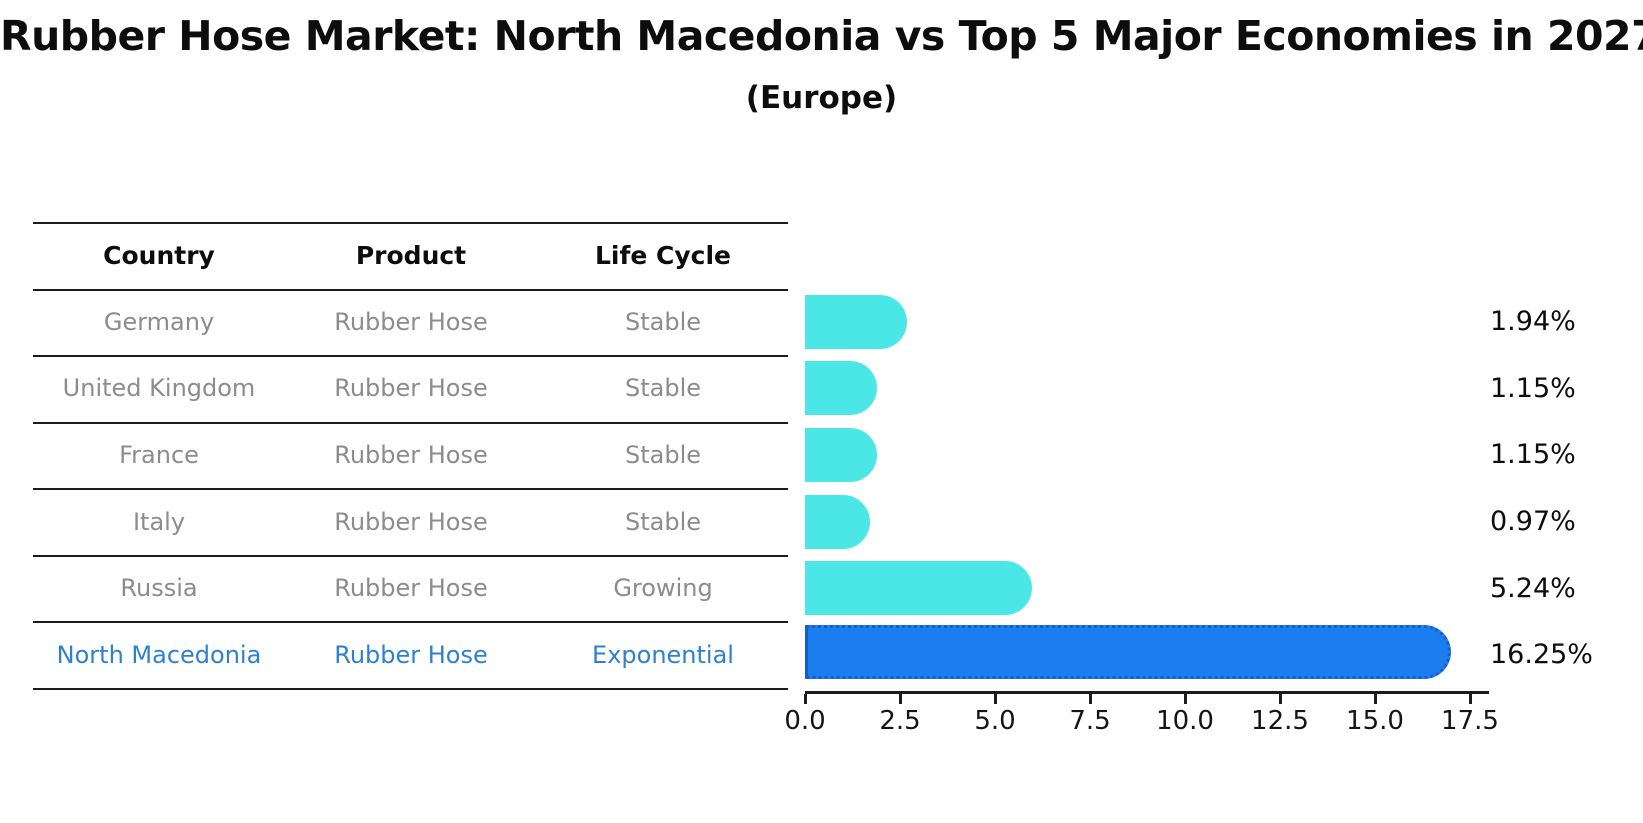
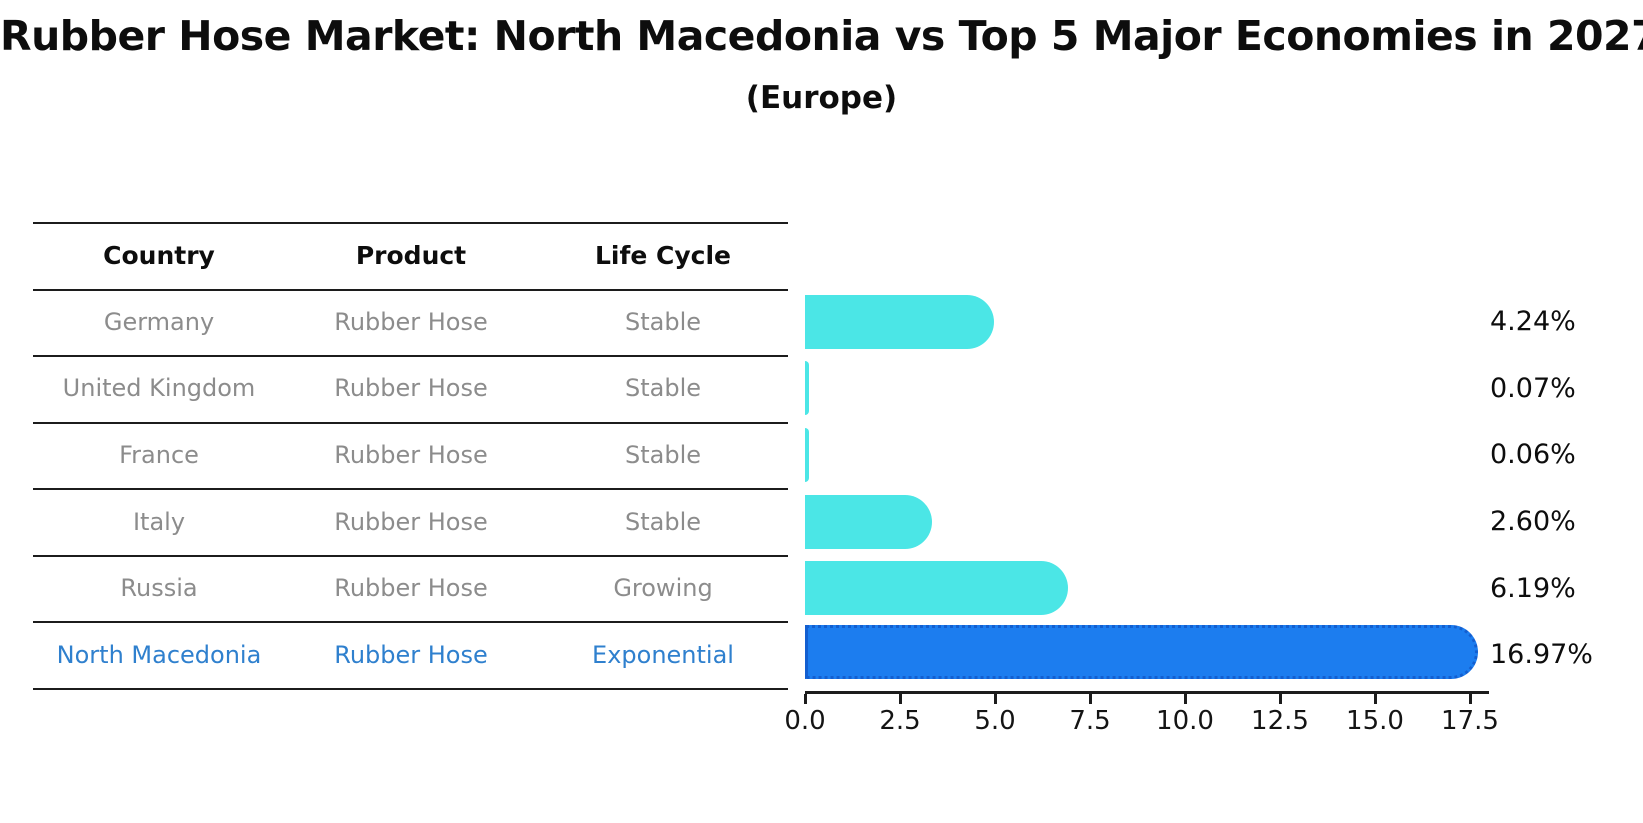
Germany: 1.94% -> 4.24%
United Kingdom: 1.15% -> 0.07%
France: 1.15% -> 0.06%
Italy: 0.97% -> 2.60%
Russia: 5.24% -> 6.19%
North Macedonia: 16.25% -> 16.97%
